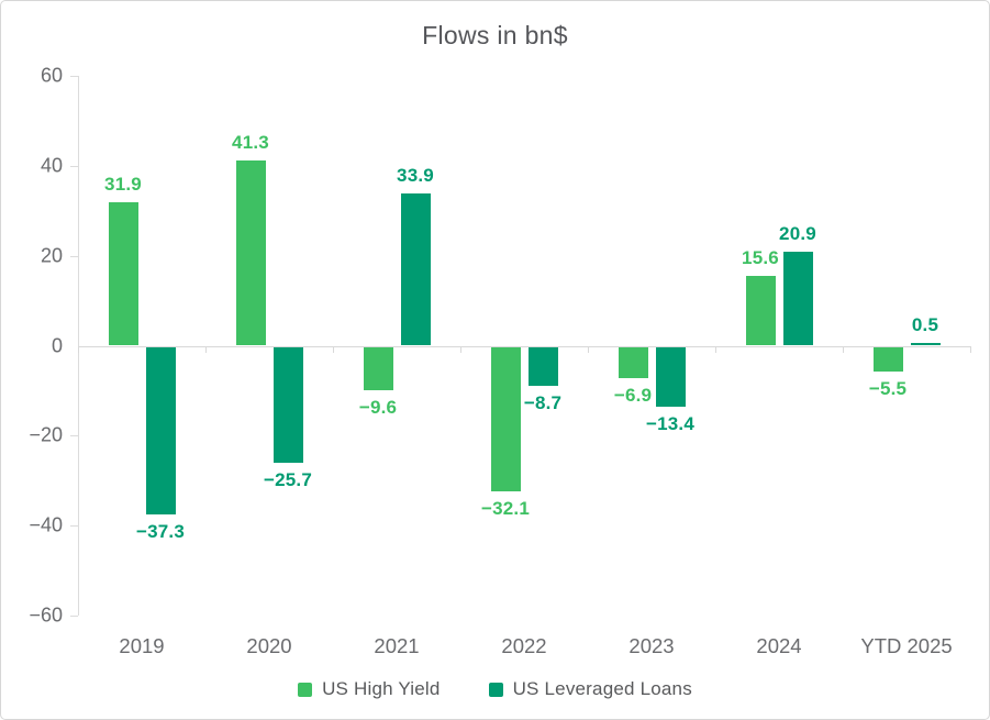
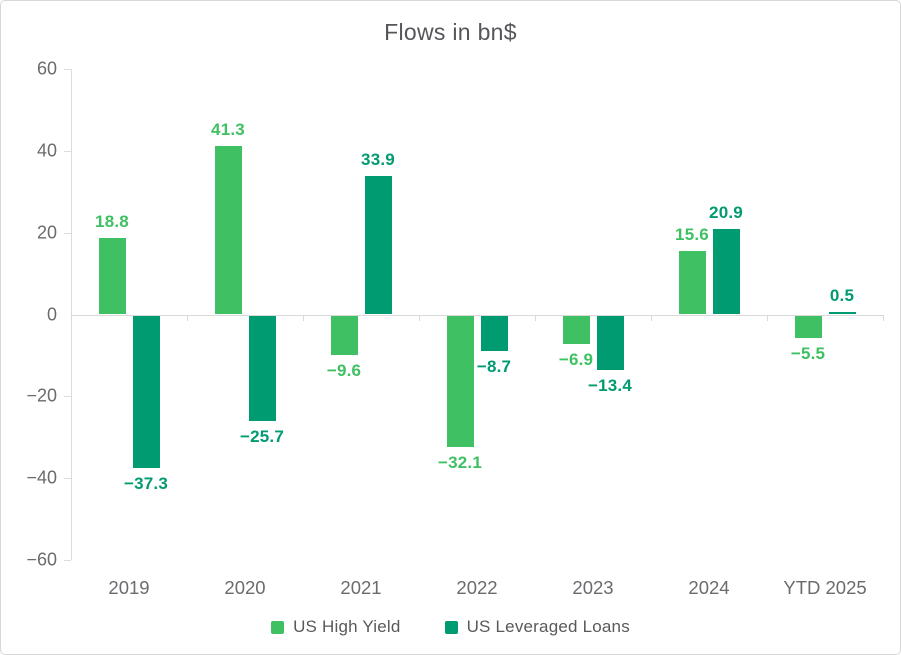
US High Yield/2019: 31.9 -> 18.8
